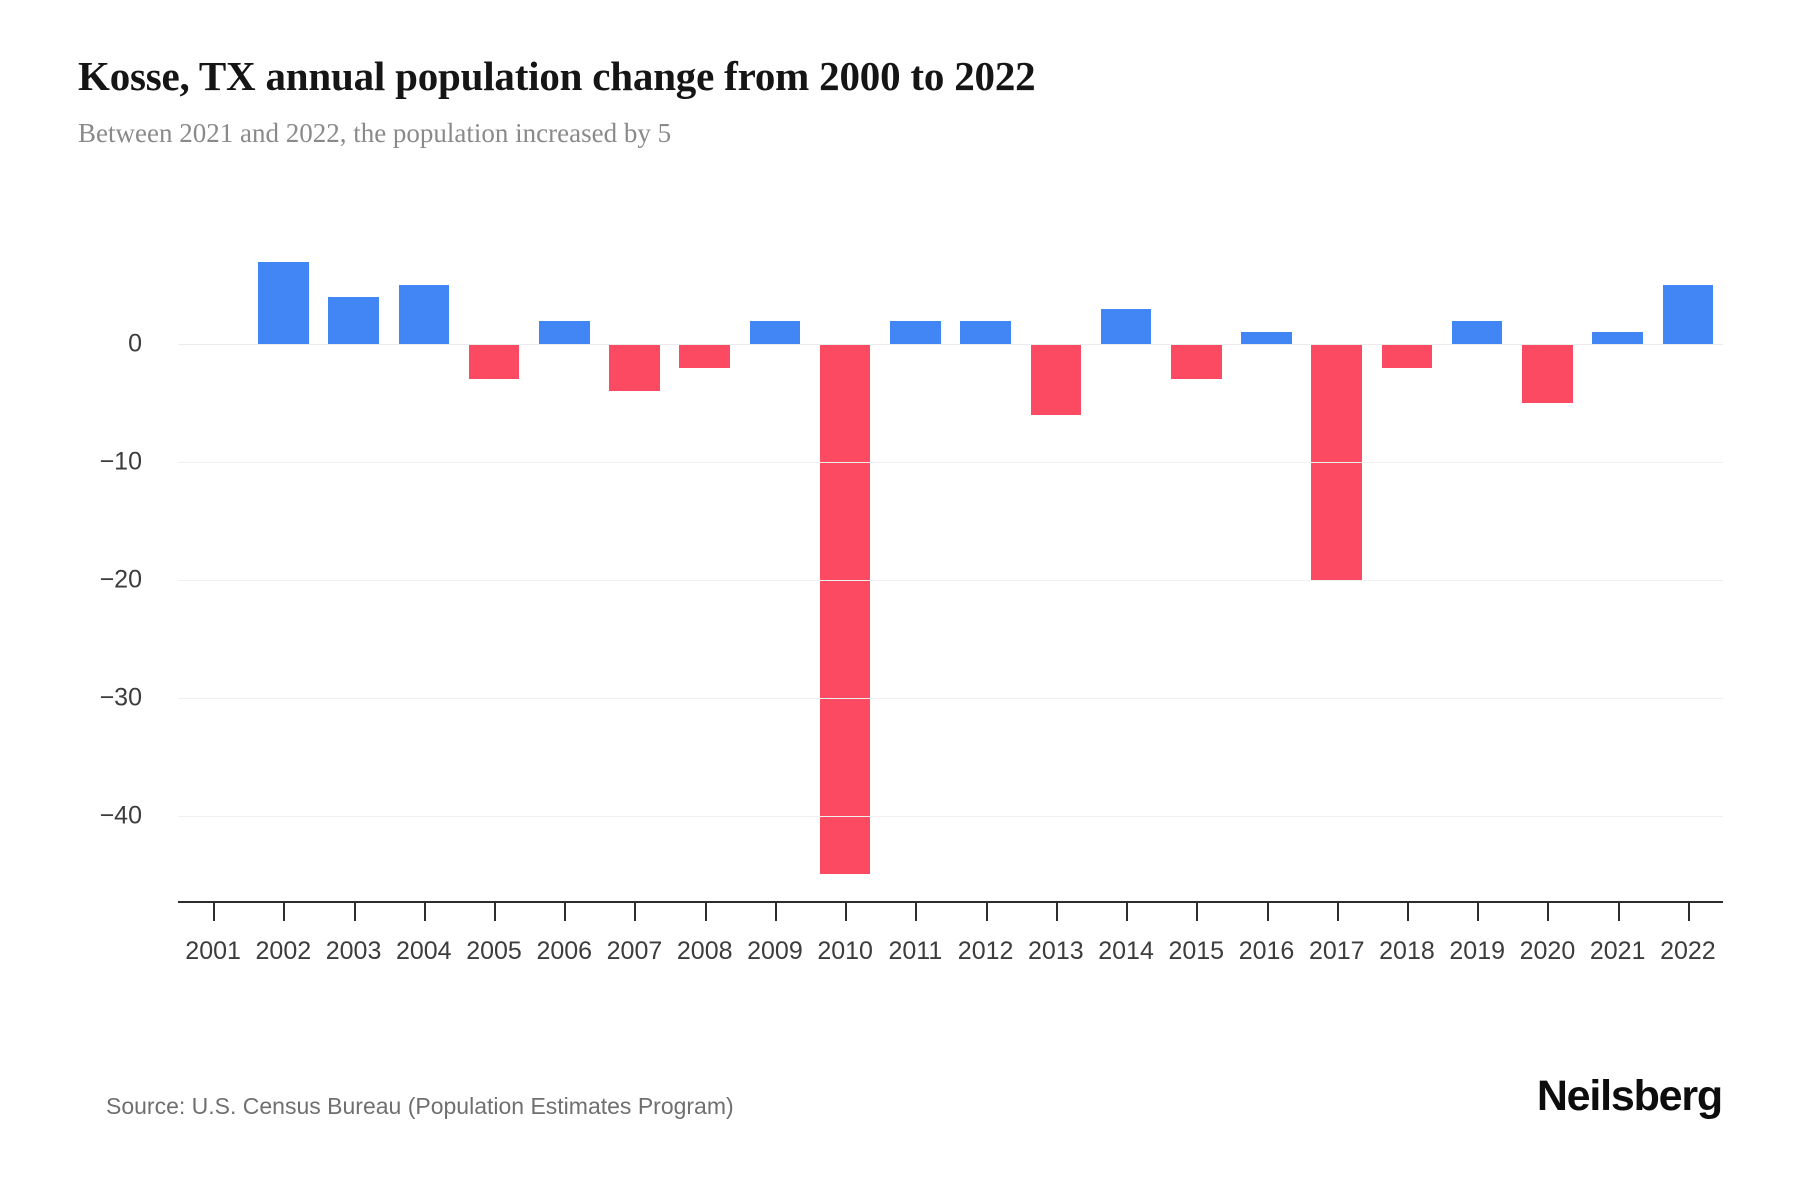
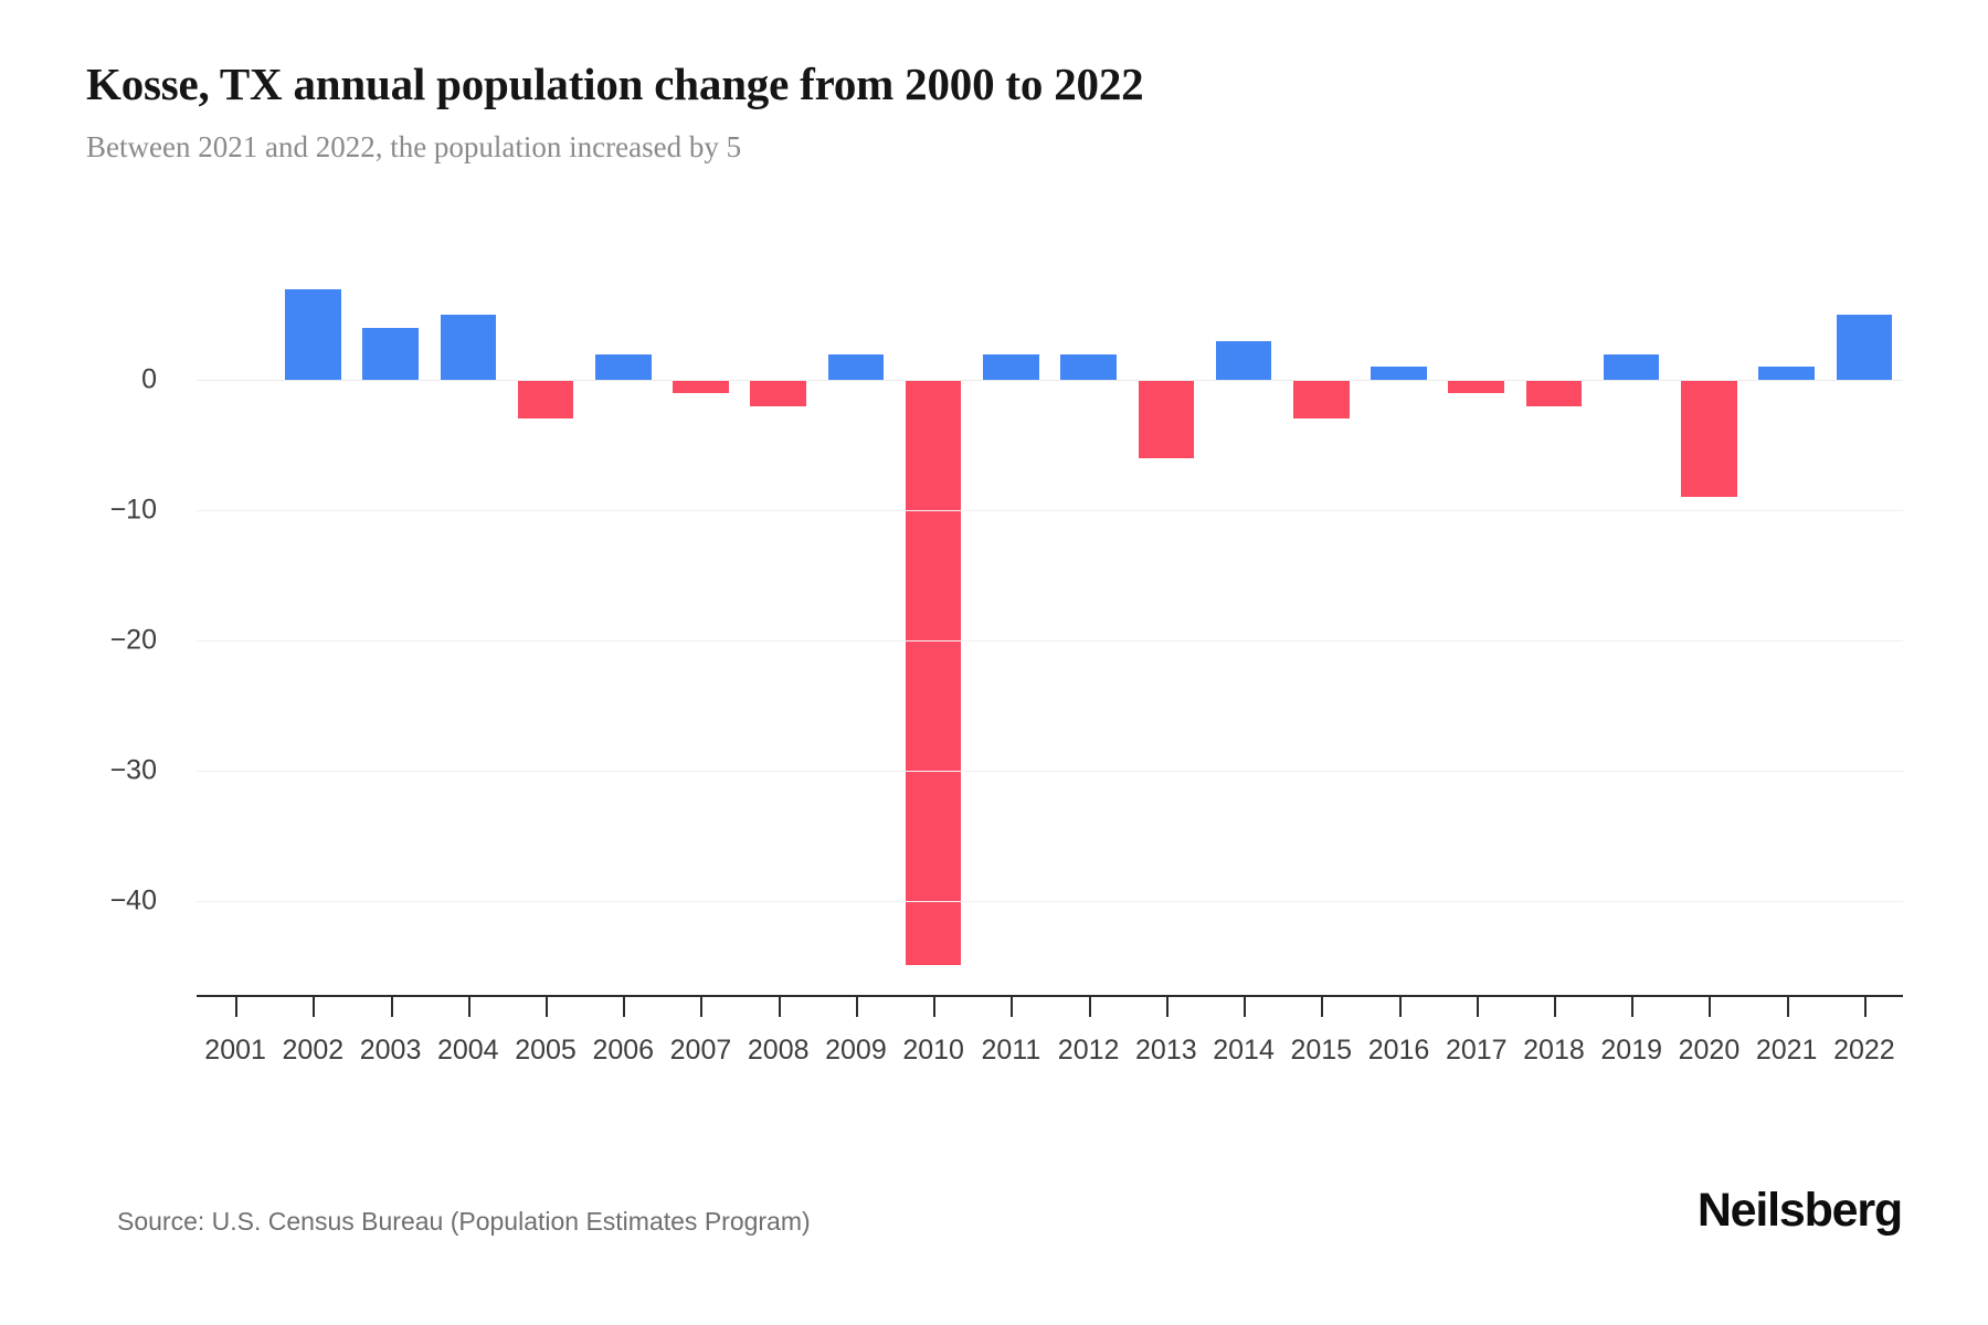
2007: -4 -> -1
2017: -20 -> -1
2020: -5 -> -9
